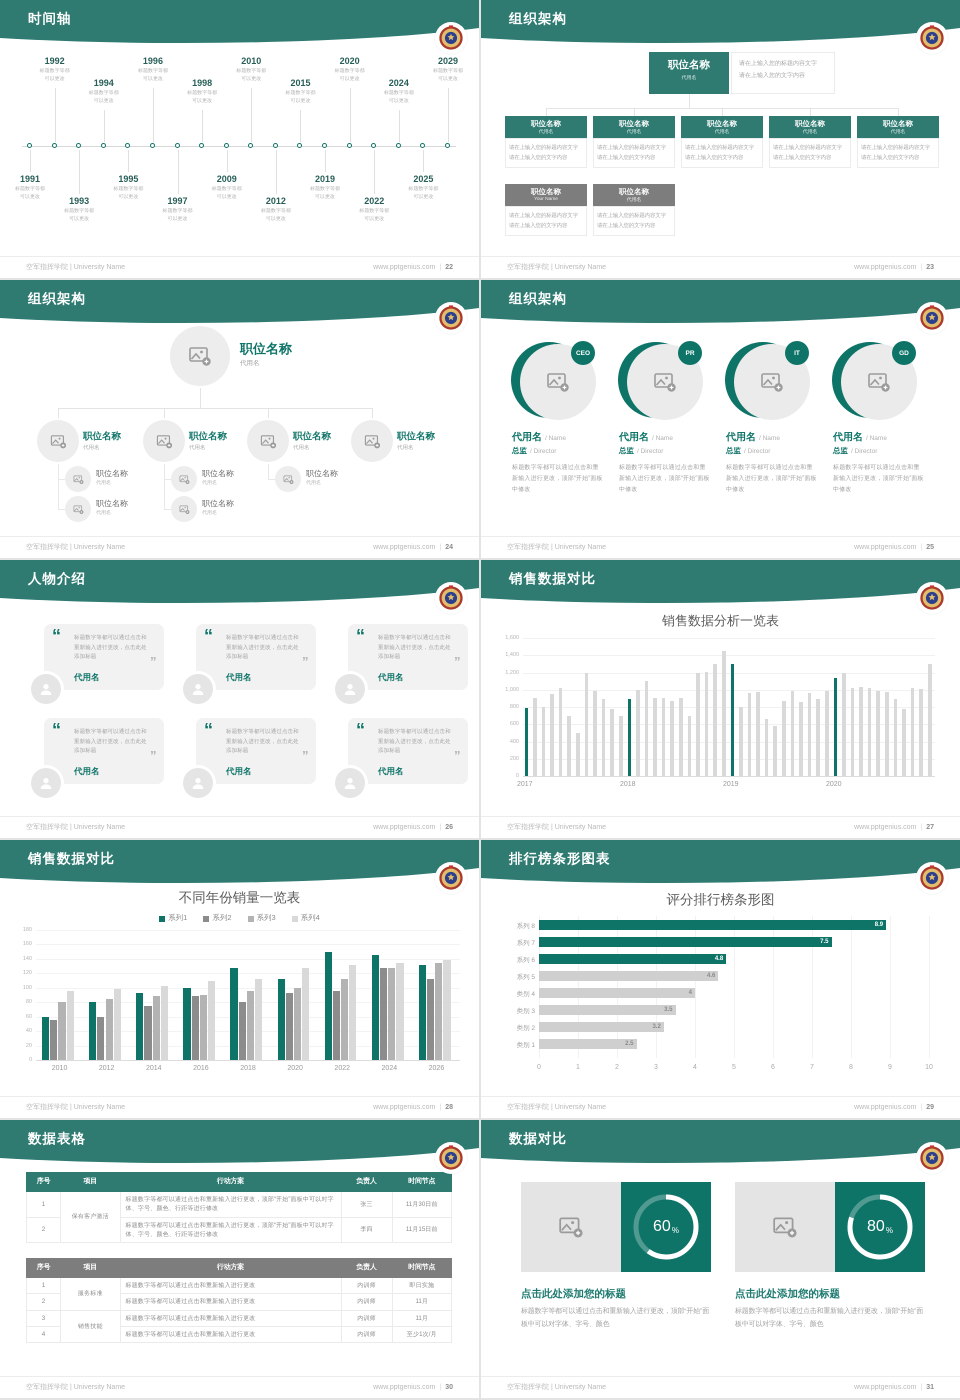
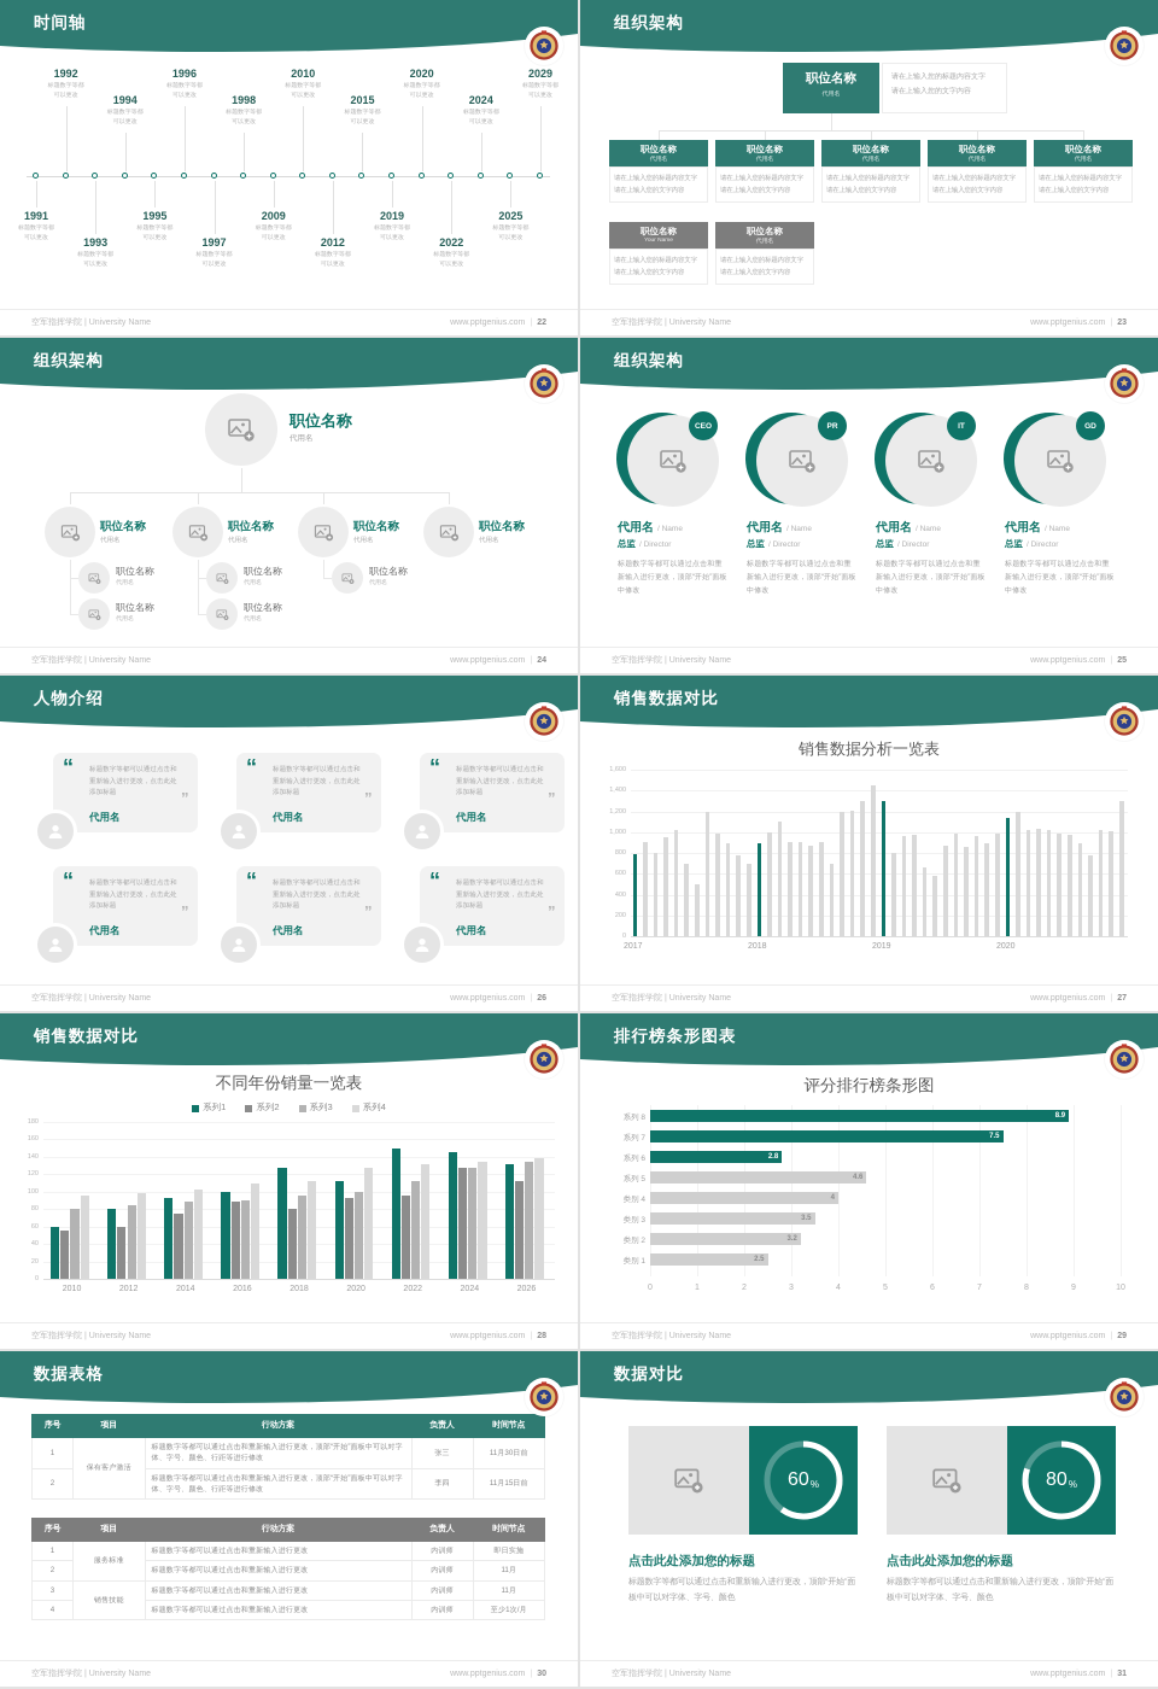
评分排行榜条形图/系列 6: 4.8 -> 2.8
